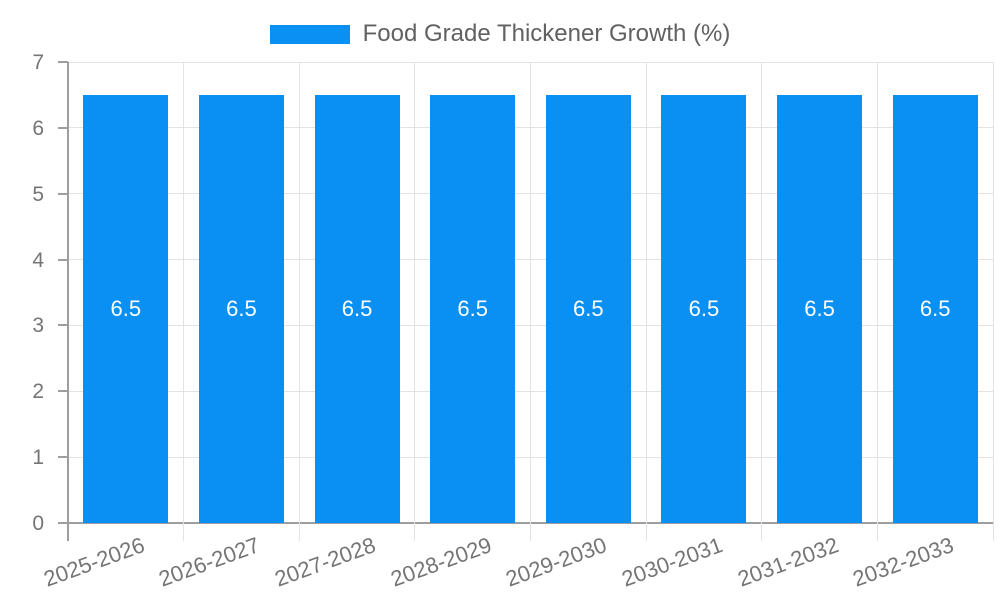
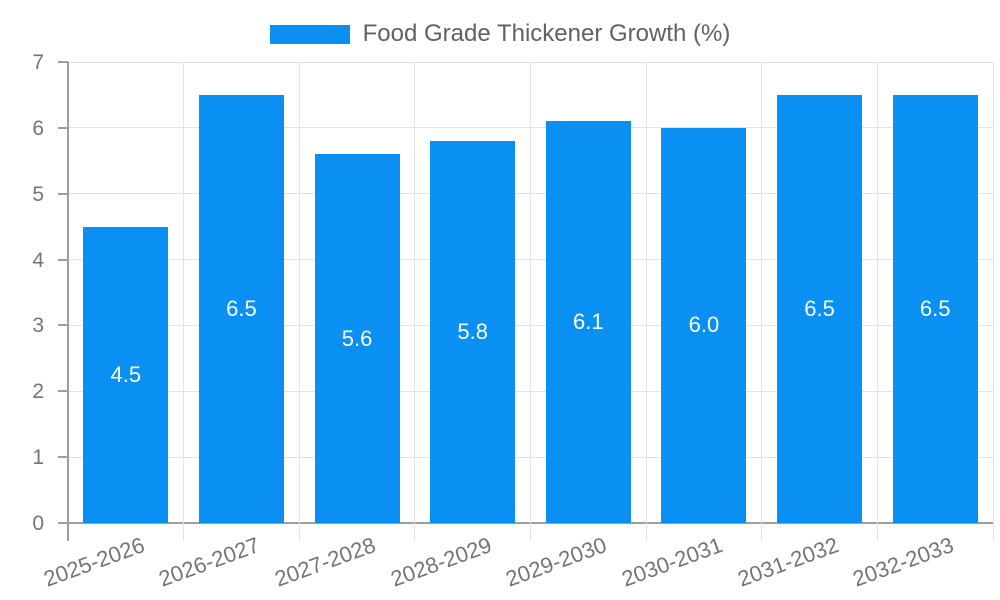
2025-2026: 6.5 -> 4.5
2027-2028: 6.5 -> 5.6
2028-2029: 6.5 -> 5.8
2029-2030: 6.5 -> 6.1
2030-2031: 6.5 -> 6.0
